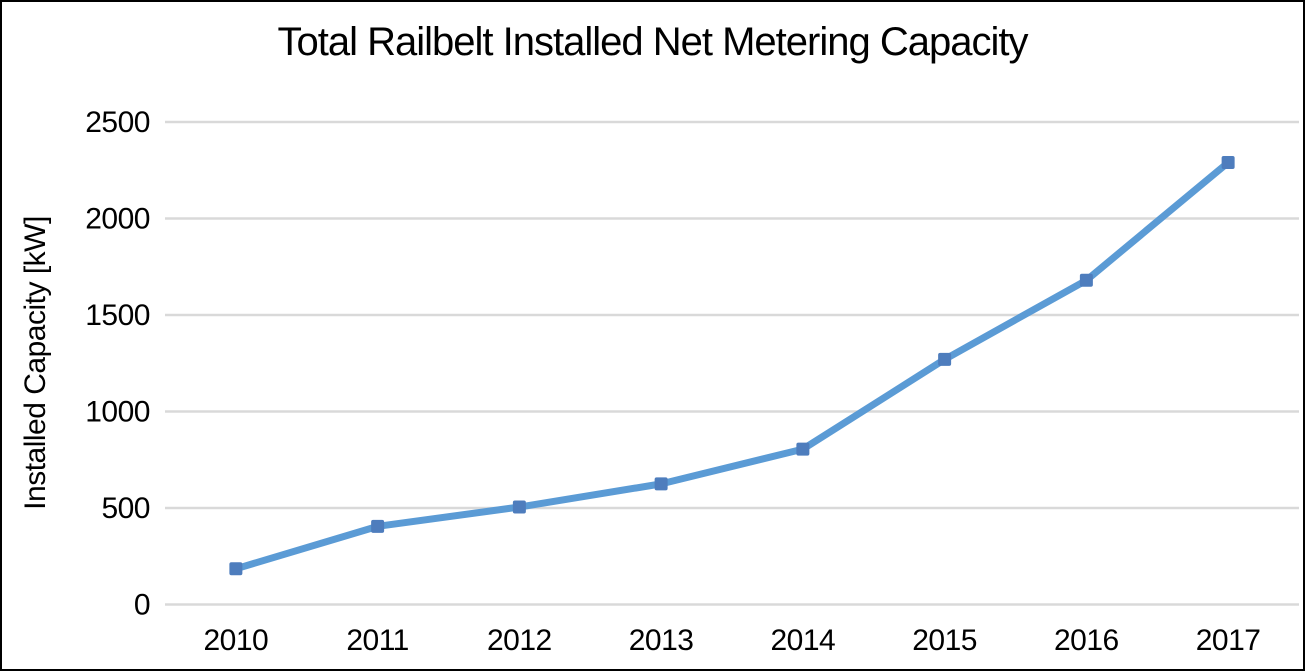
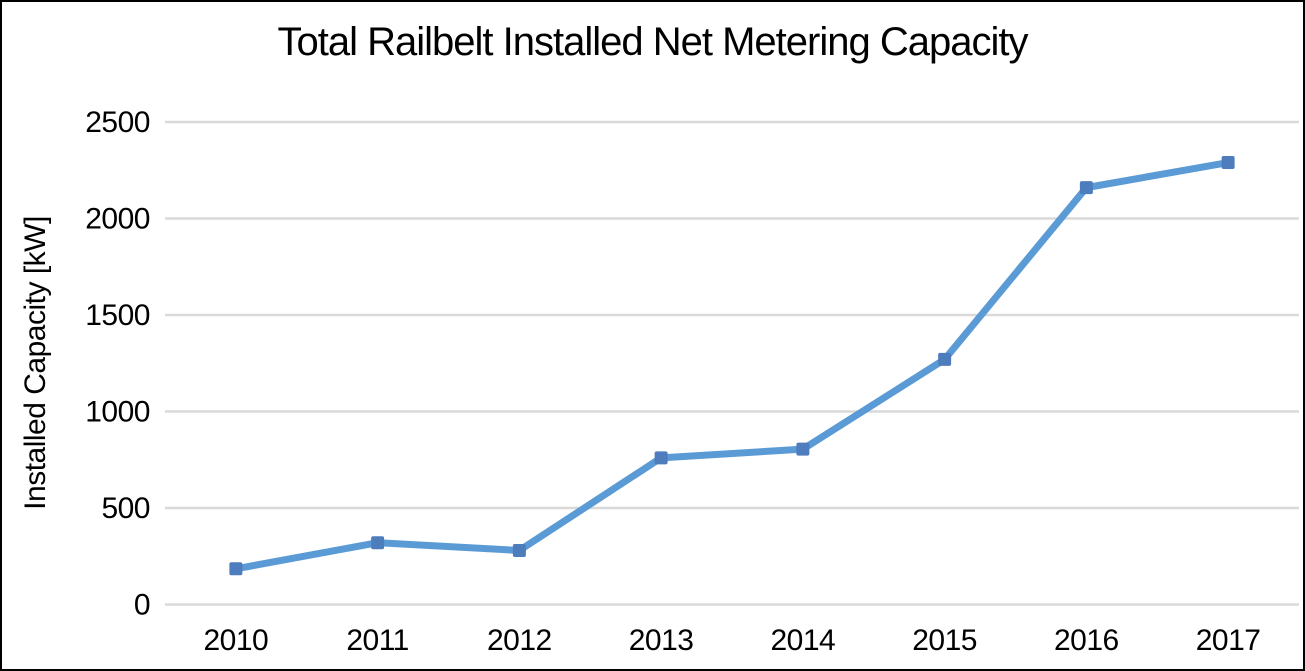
2011: 400 -> 320
2012: 500 -> 280
2013: 620 -> 760
2016: 1680 -> 2160
